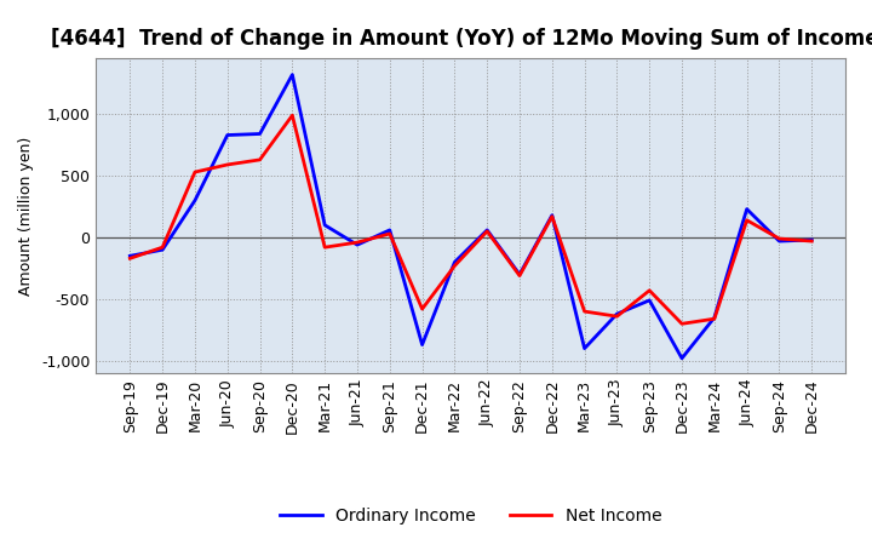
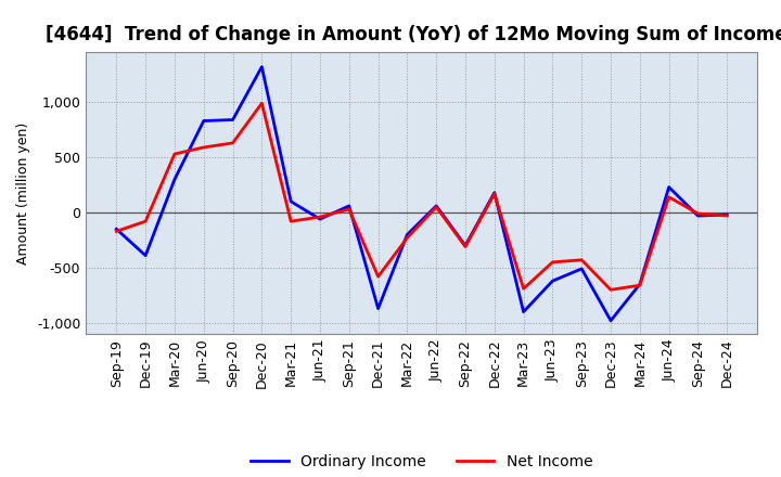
Ordinary Income/Dec-19: -100 -> -390
Net Income/Mar-23: -600 -> -690
Net Income/Jun-23: -640 -> -450
